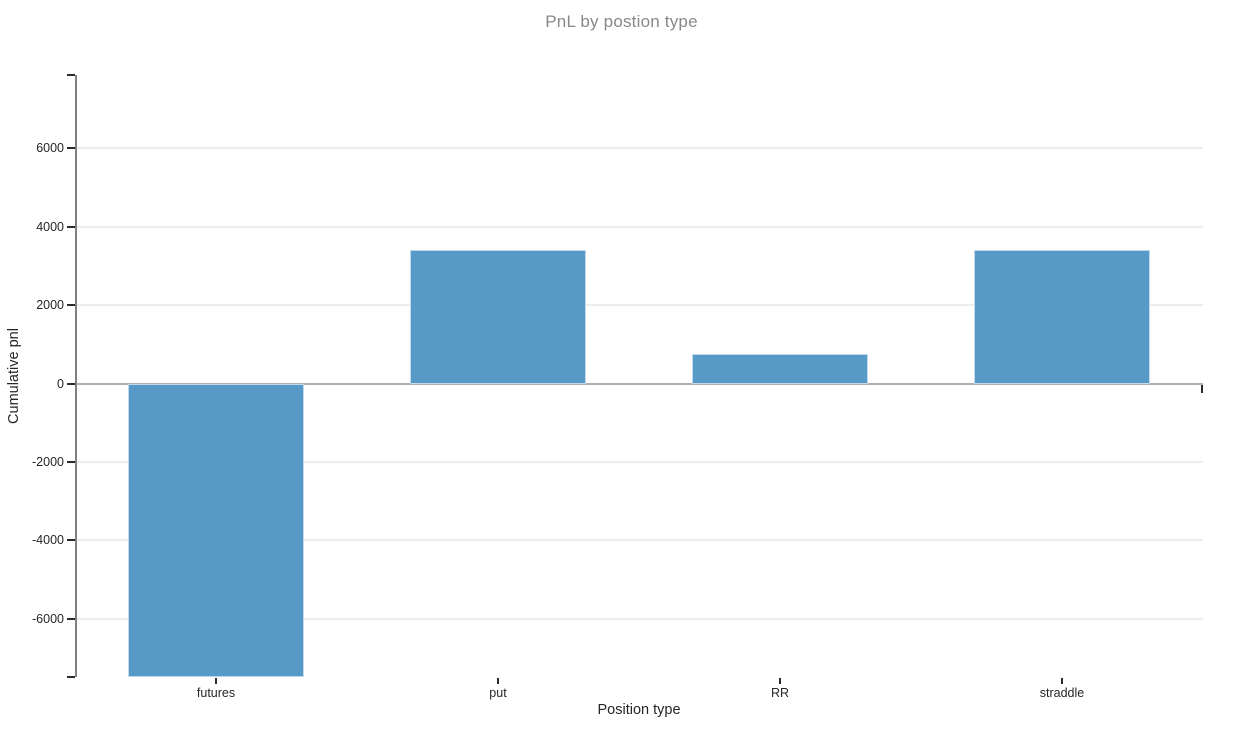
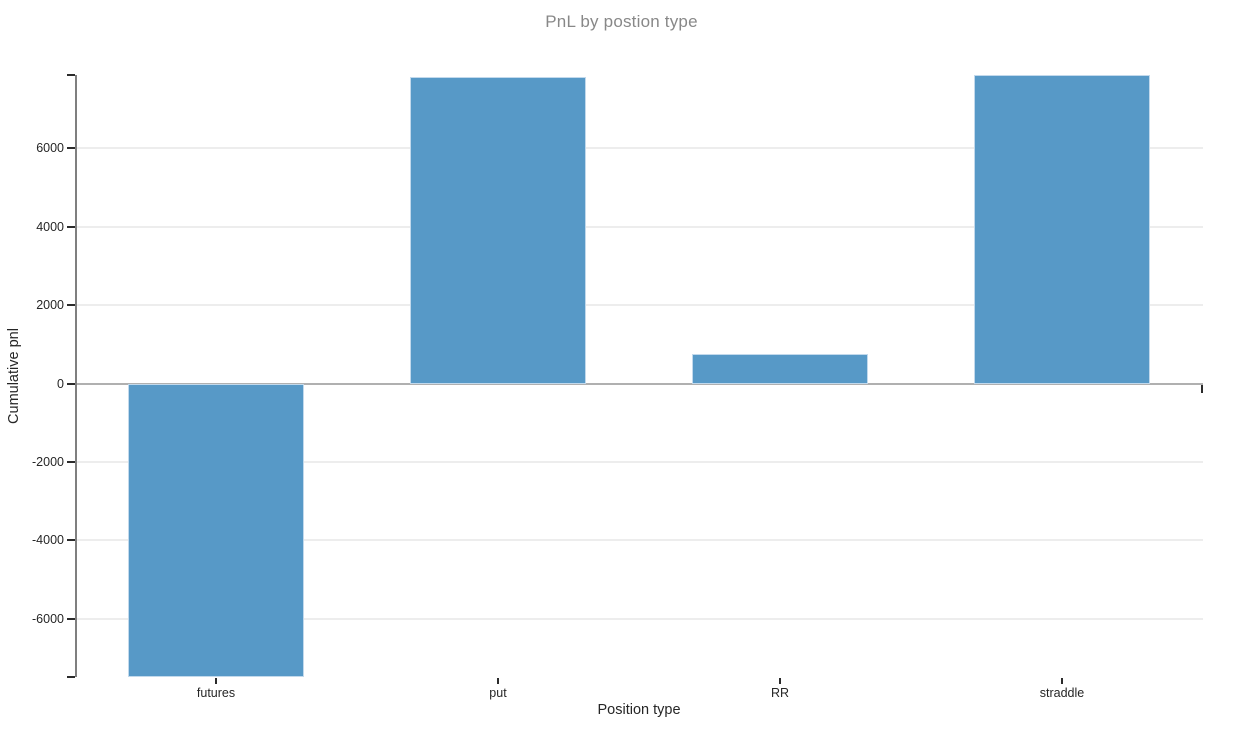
put: 3400 -> 7800
straddle: 3400 -> 7900
